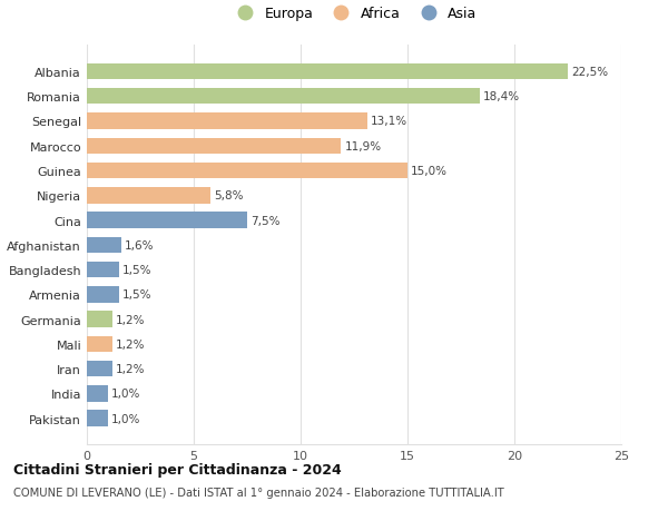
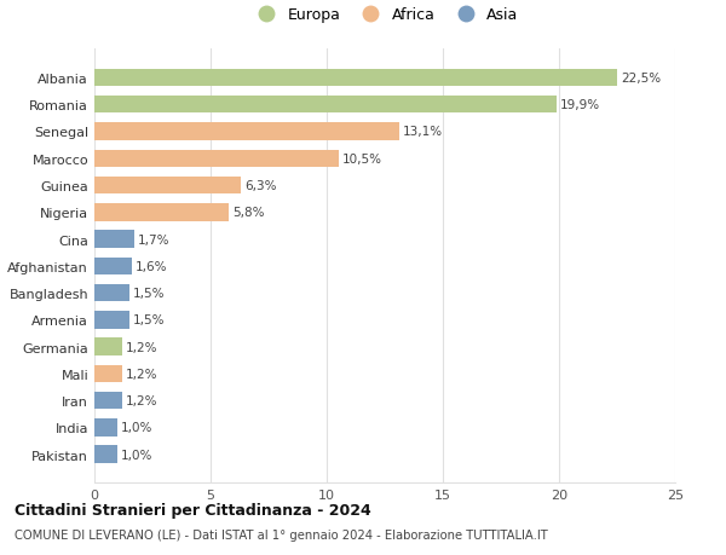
Romania: 18,4% -> 19,9%
Marocco: 11,9% -> 10,5%
Guinea: 15,0% -> 6,3%
Cina: 7,5% -> 1,7%
